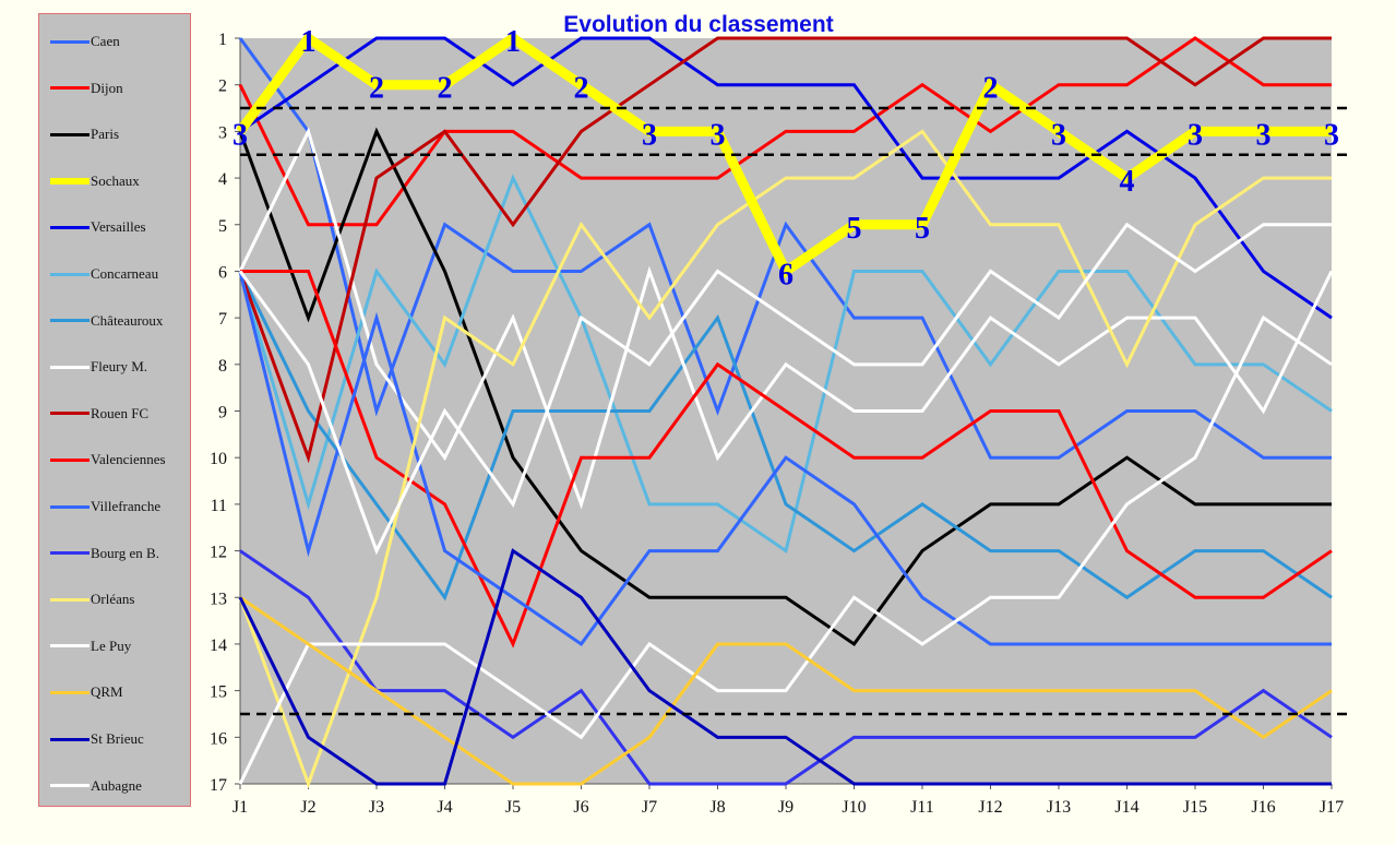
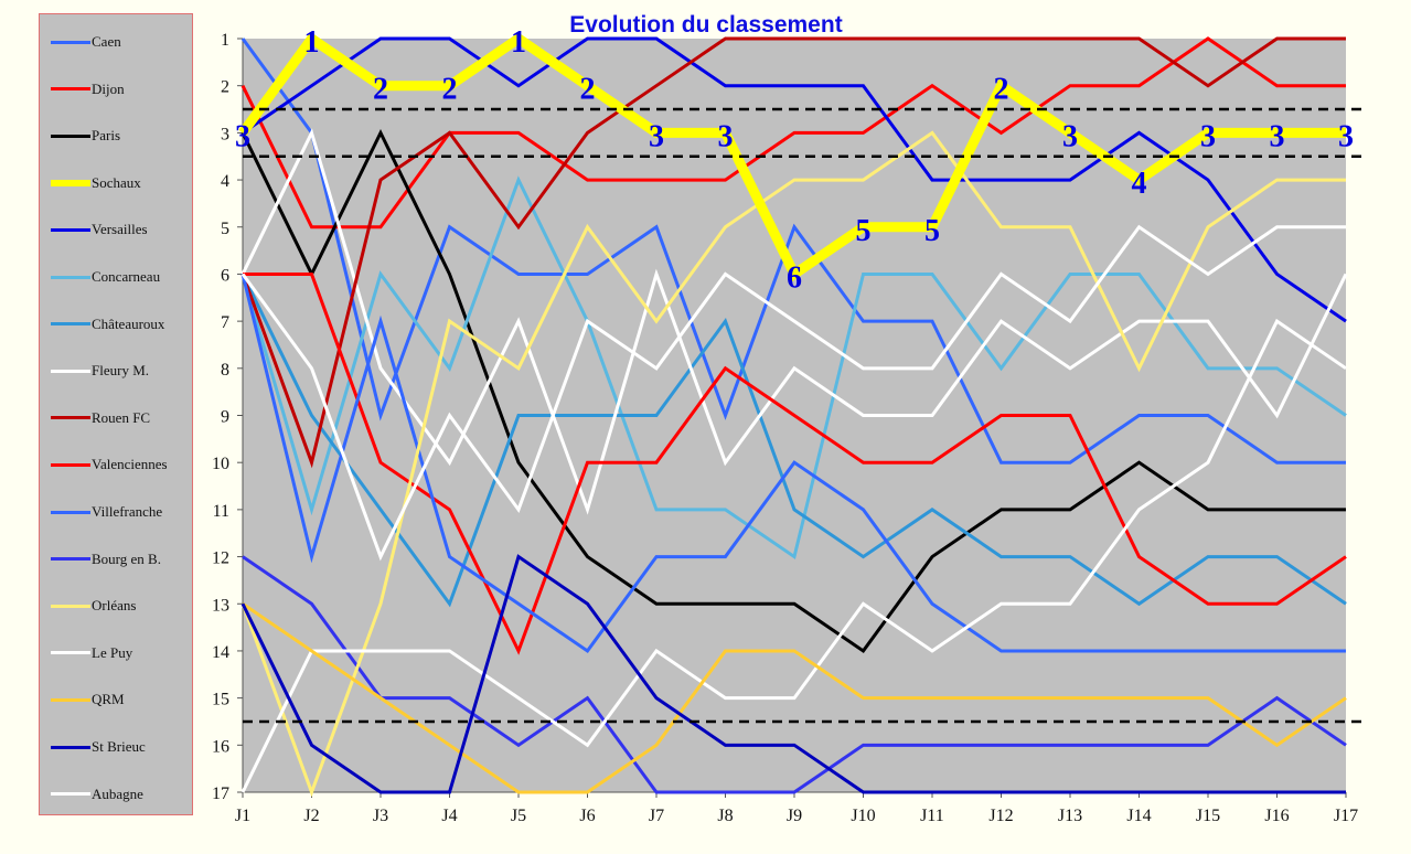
Paris/J2: 7 -> 6
